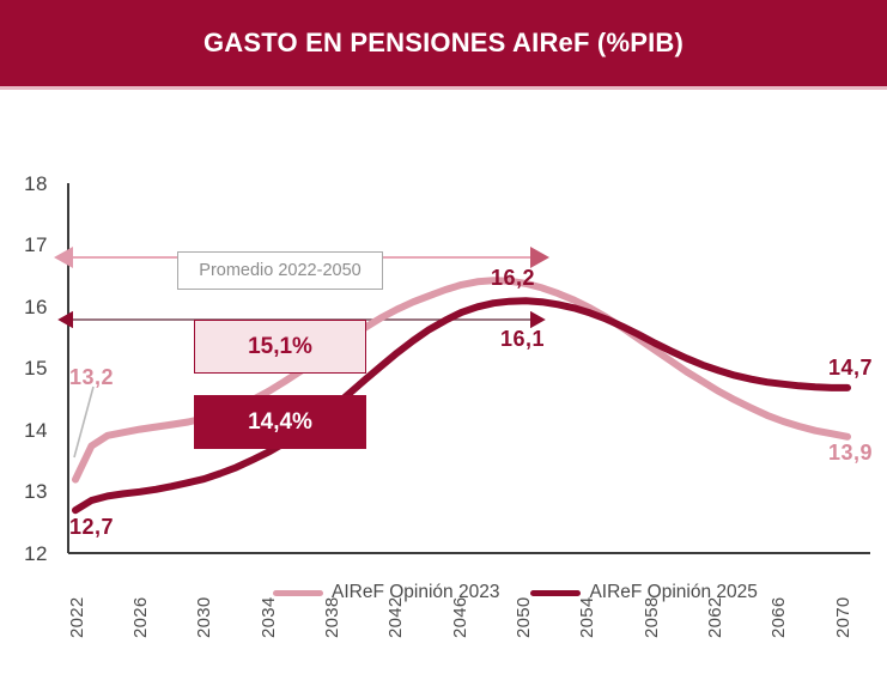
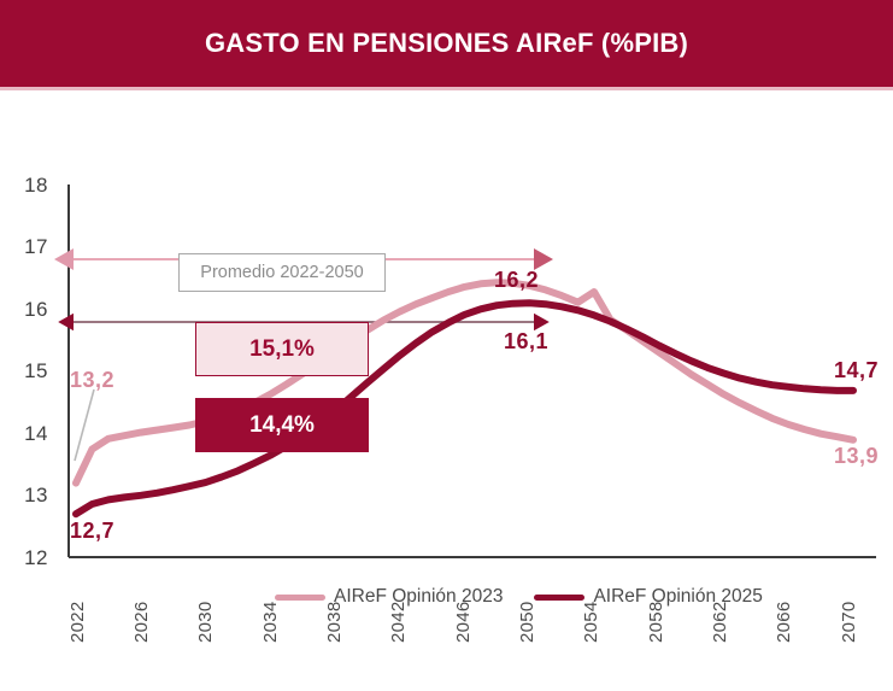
AIReF Opinión 2023/2054: 16.0 -> 16.3
